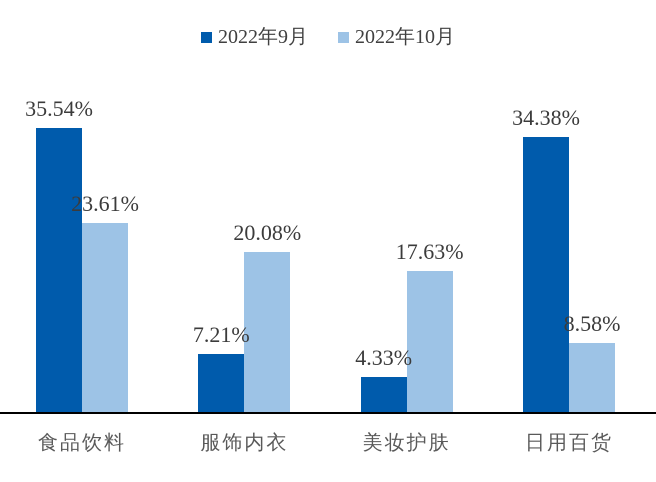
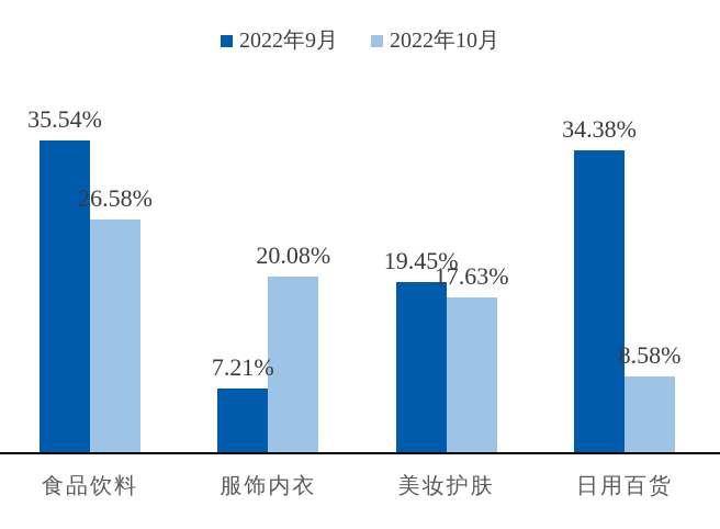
2022年10月/食品饮料: 23.61% -> 26.58%
2022年9月/美妆护肤: 4.33% -> 19.45%
